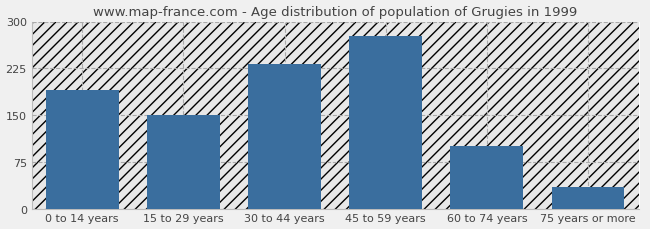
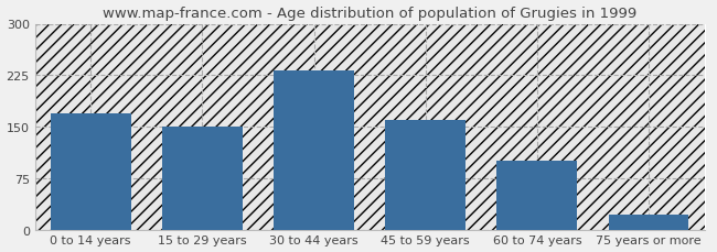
0 to 14 years: 190 -> 170
45 to 59 years: 276 -> 160
75 years or more: 34 -> 22
